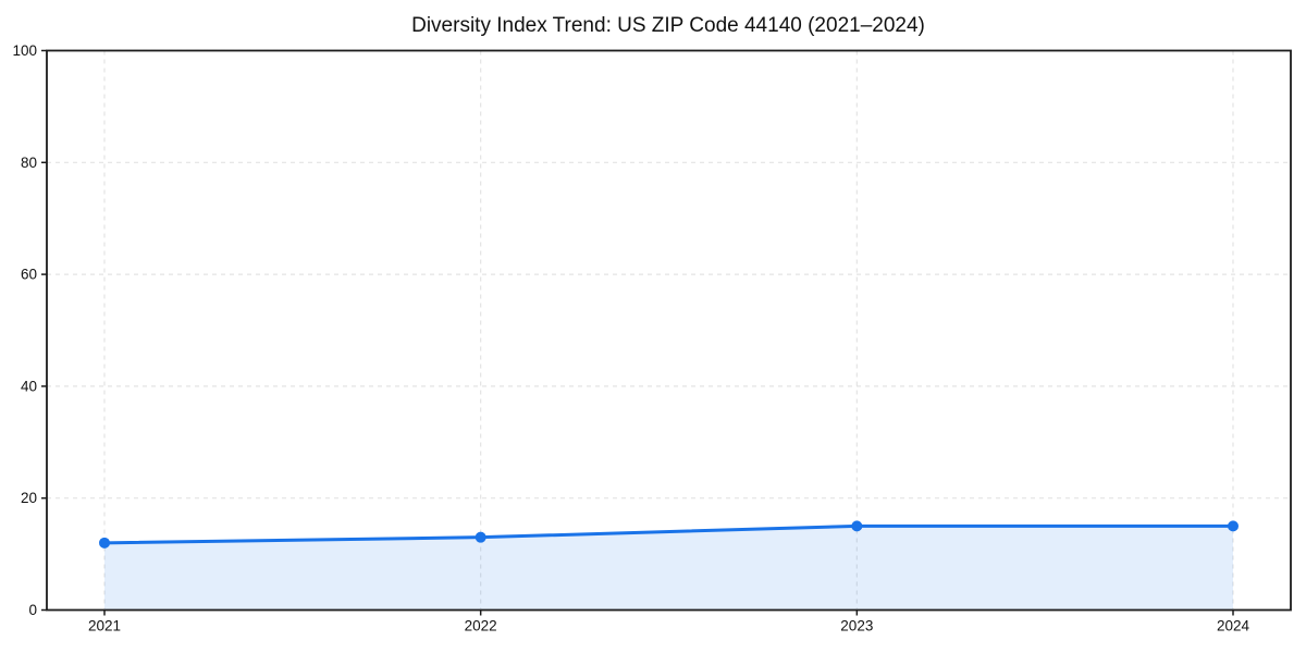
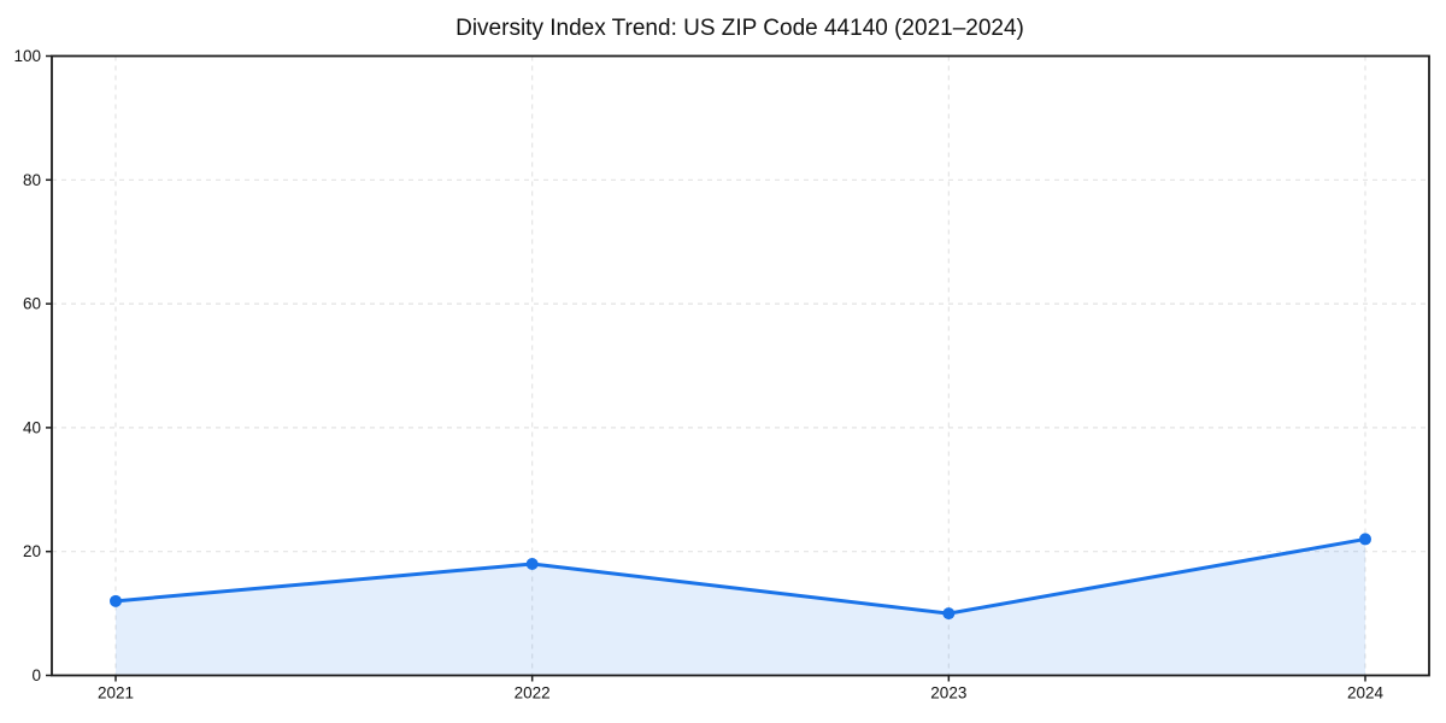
2022: 13 -> 18
2023: 15 -> 10
2024: 15 -> 22
